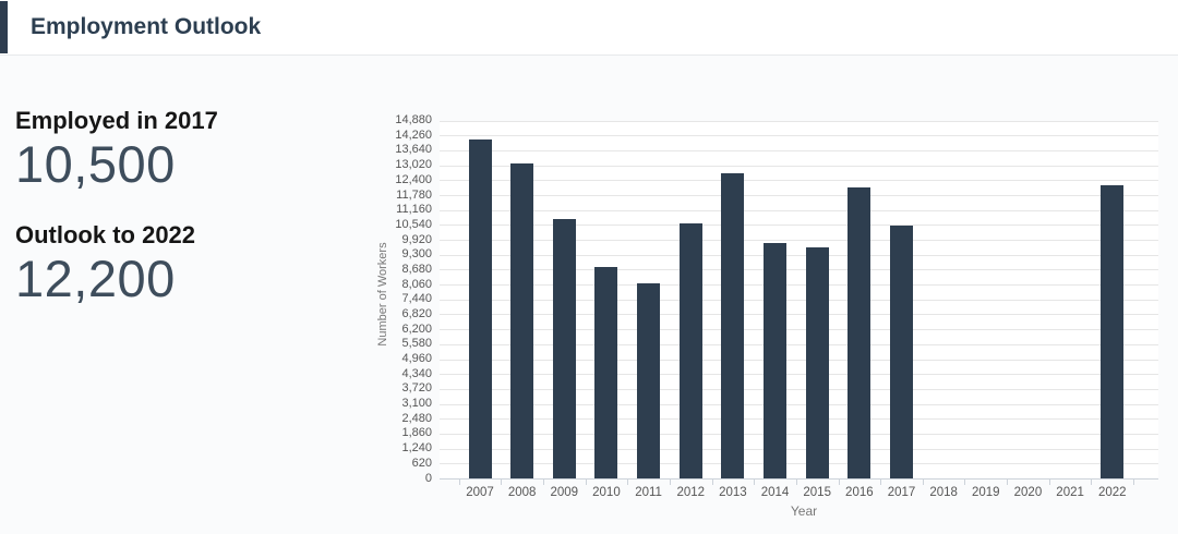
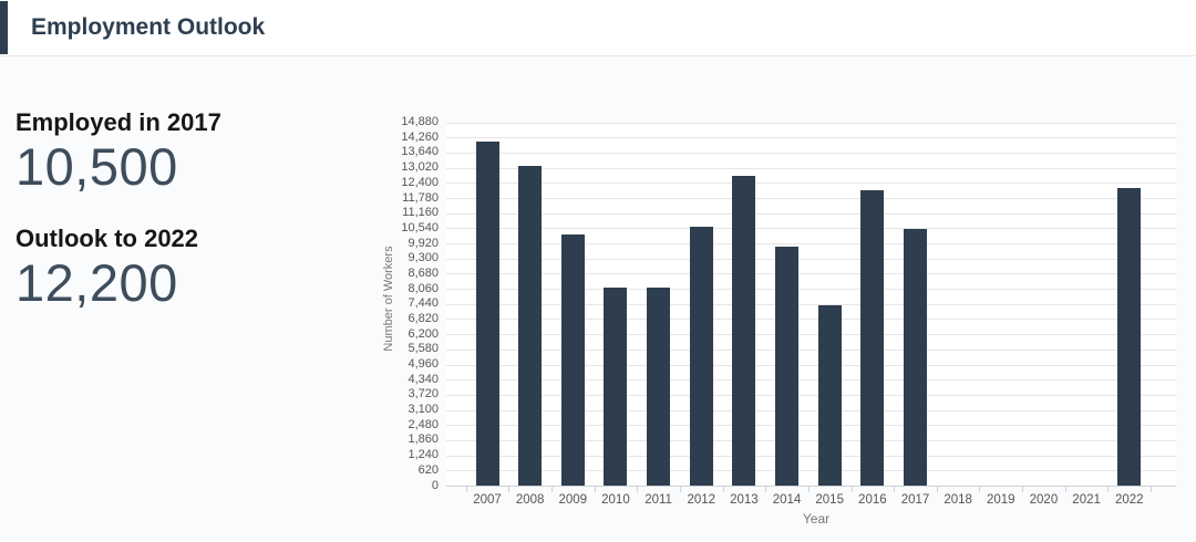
2009: 10800 -> 10300
2010: 8800 -> 8100
2015: 9600 -> 7400
